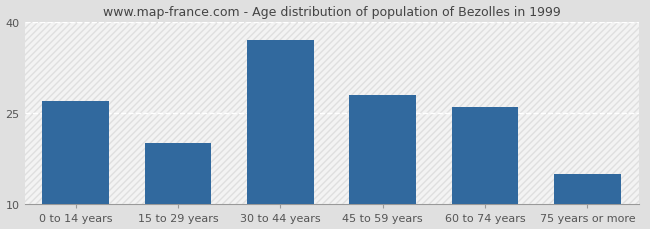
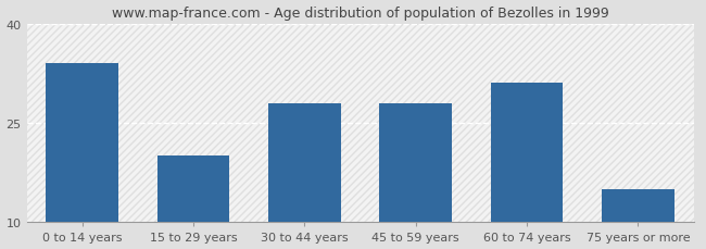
0 to 14 years: 27 -> 34
30 to 44 years: 37 -> 28
60 to 74 years: 26 -> 31
